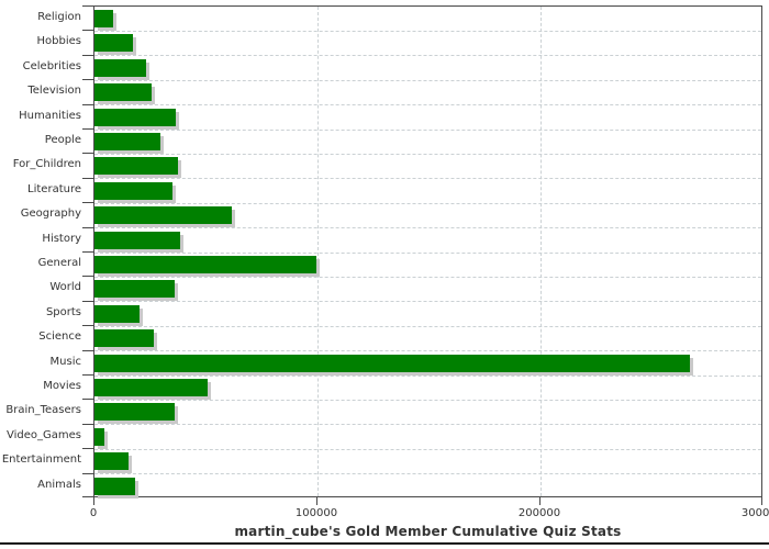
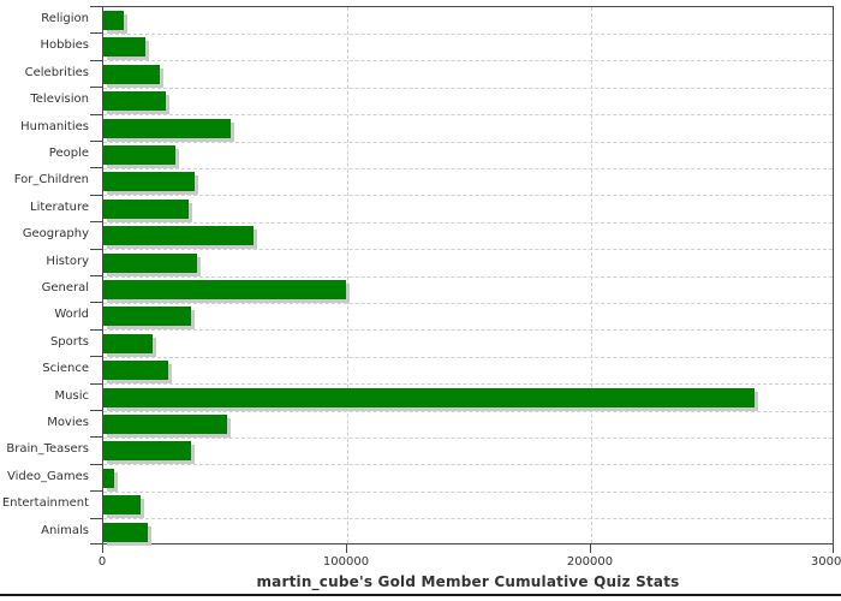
Humanities: 36000 -> 52000
